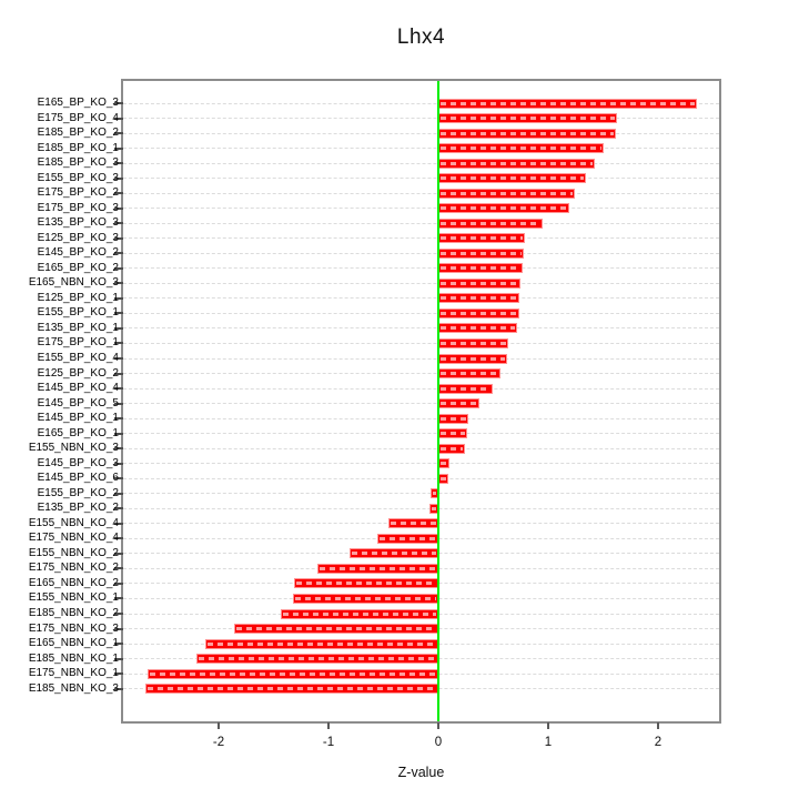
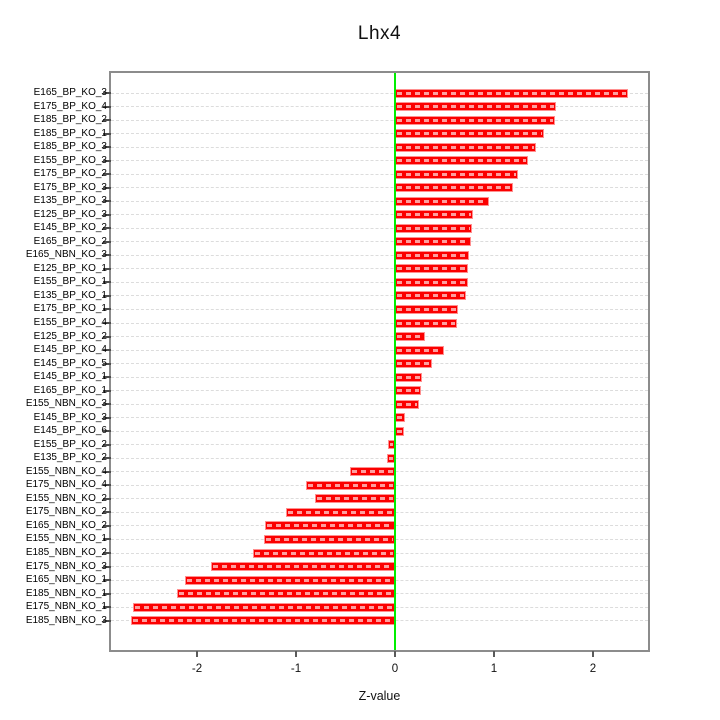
E125_BP_KO_2: 0.6 -> 0.3
E175_NBN_KO_4: -0.6 -> -0.9
